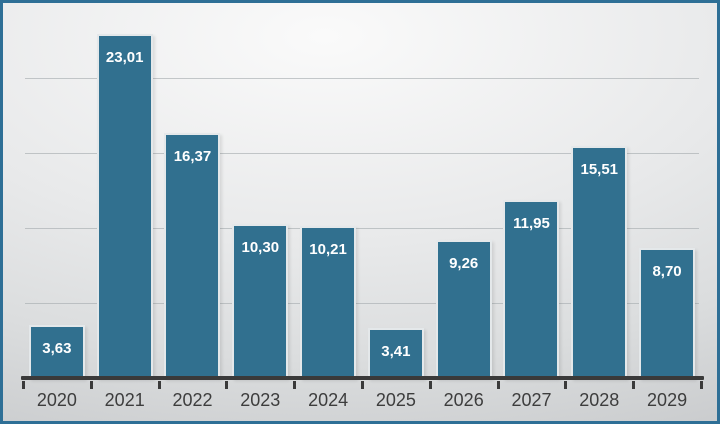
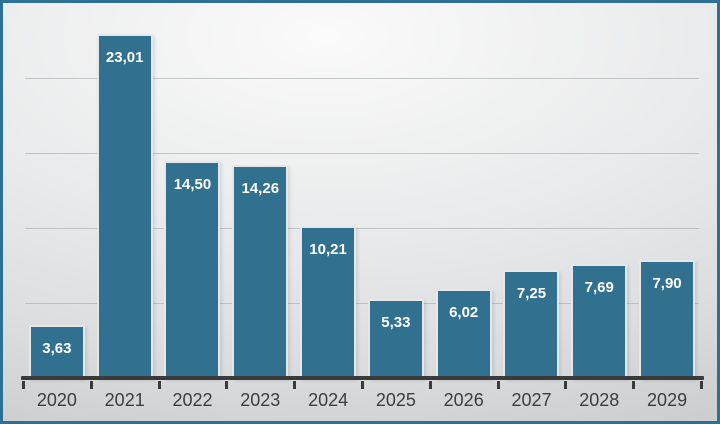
2022: 16,37 -> 14,50
2023: 10,30 -> 14,26
2025: 3,41 -> 5,33
2026: 9,26 -> 6,02
2027: 11,95 -> 7,25
2028: 15,51 -> 7,69
2029: 8,70 -> 7,90
